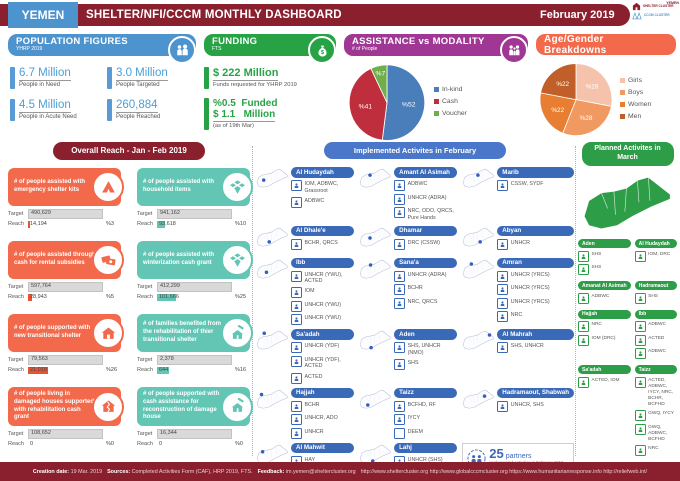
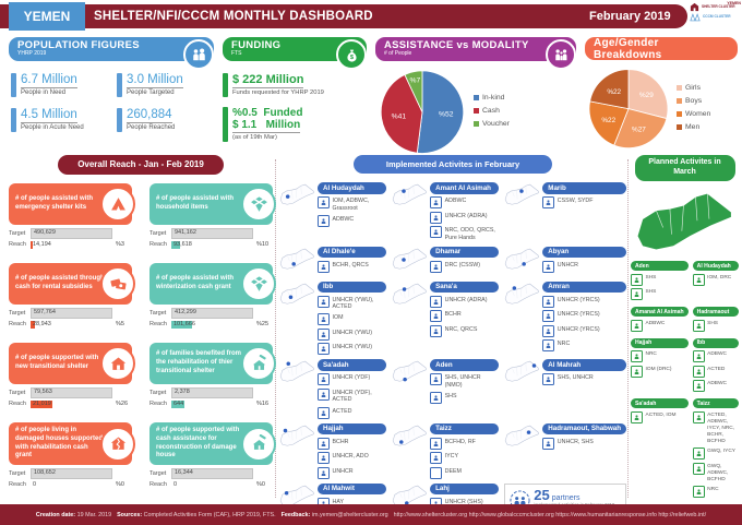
Age/Gender Breakdowns/Girls: 28 -> 29
Age/Gender Breakdowns/Boys: 28 -> 27
